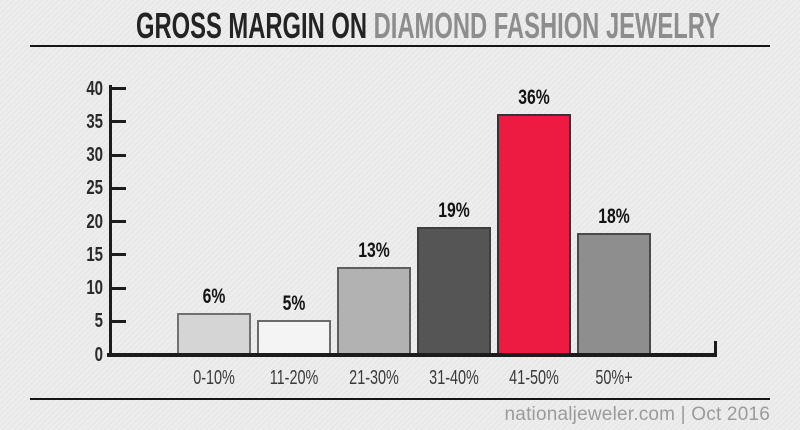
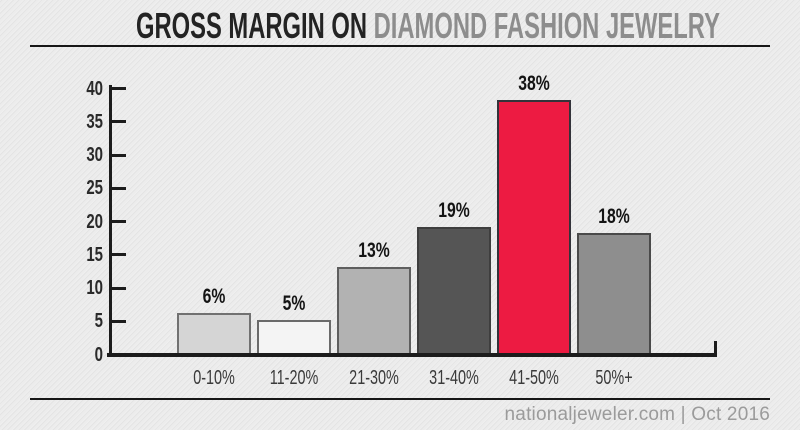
41-50%: 36% -> 38%
